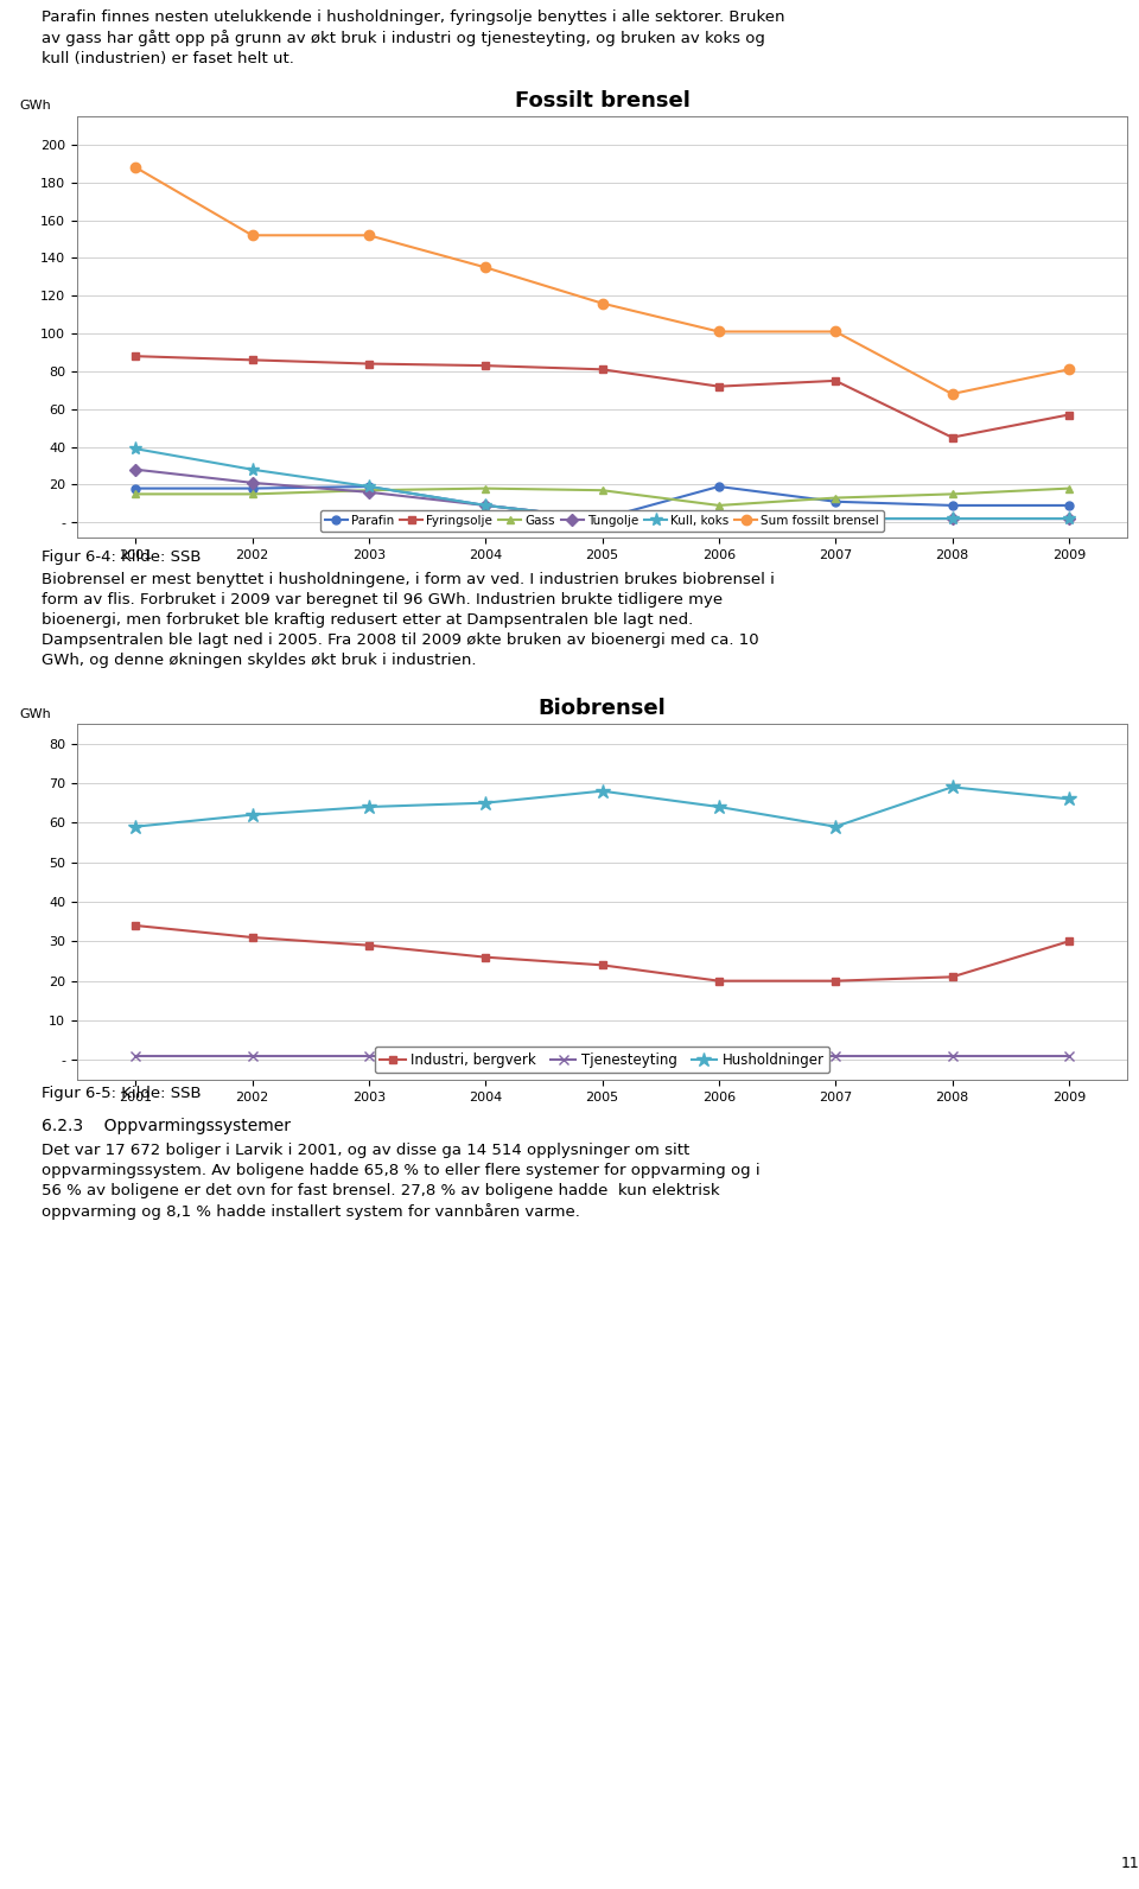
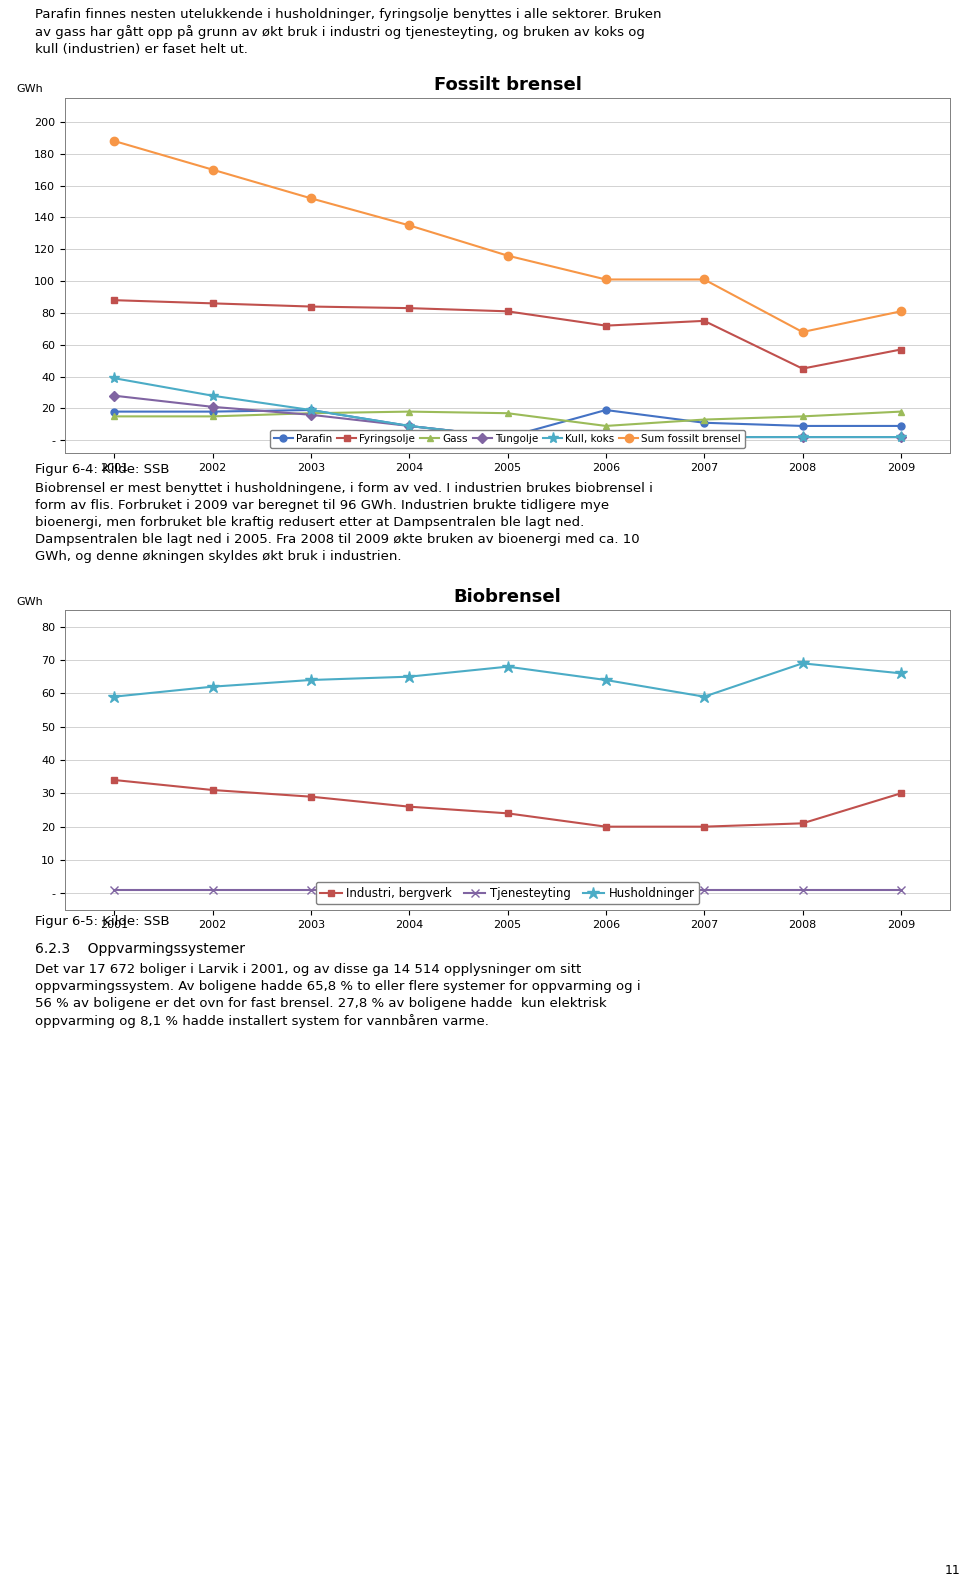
Fossilt brensel/Sum fossilt brensel/2002: 152 -> 170
